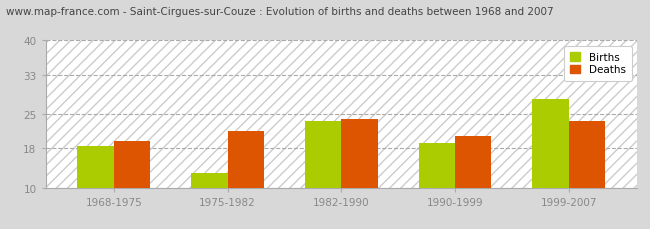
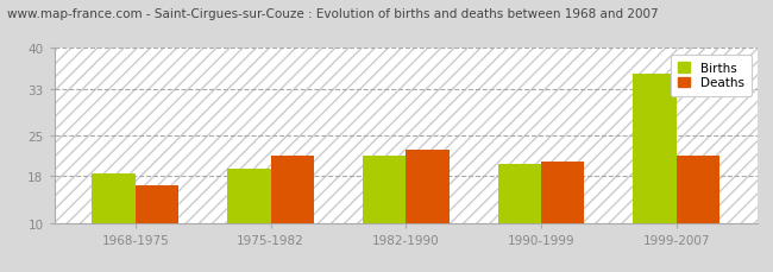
Deaths/1968-1975: 19.5 -> 16.5
Births/1975-1982: 13.0 -> 19.2
Births/1982-1990: 23.5 -> 21.5
Deaths/1982-1990: 24.0 -> 22.5
Births/1990-1999: 19.0 -> 20.2
Births/1999-2007: 28.0 -> 35.5
Deaths/1999-2007: 23.5 -> 21.5
